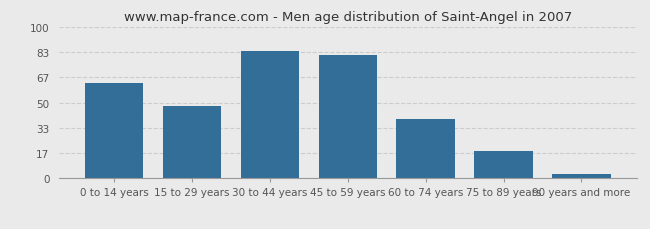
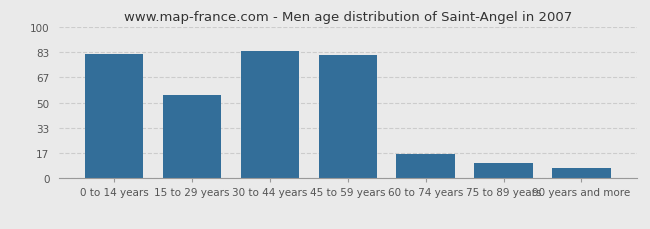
0 to 14 years: 63 -> 82
15 to 29 years: 48 -> 55
60 to 74 years: 39 -> 16
75 to 89 years: 18 -> 10
90 years and more: 3 -> 7
